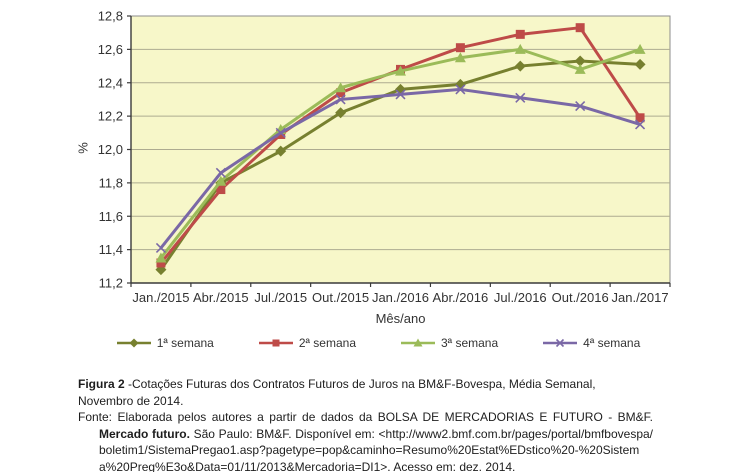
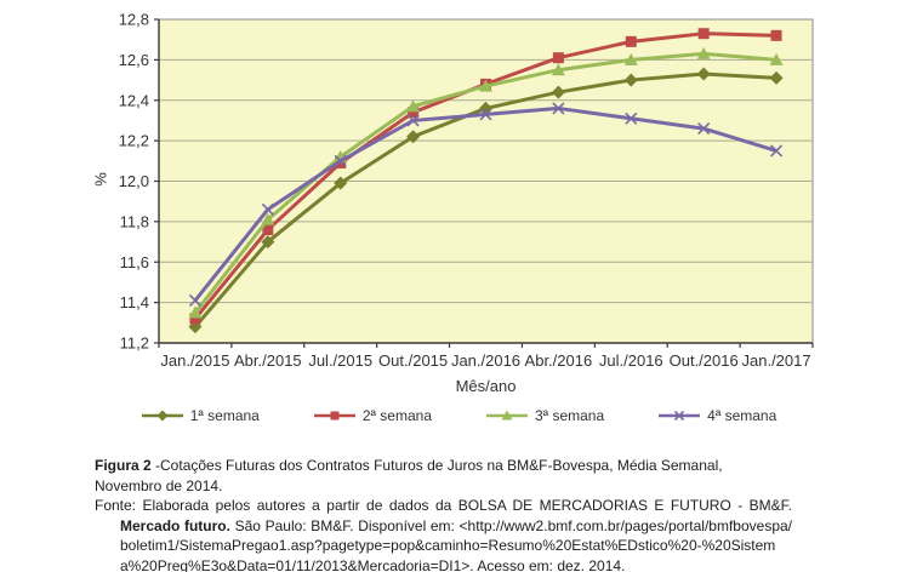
1ª semana/Abr./2015: 11,80 -> 11,70
1ª semana/Abr./2016: 12,39 -> 12,44
3ª semana/Out./2016: 12,48 -> 12,63
2ª semana/Jan./2017: 12,19 -> 12,72
